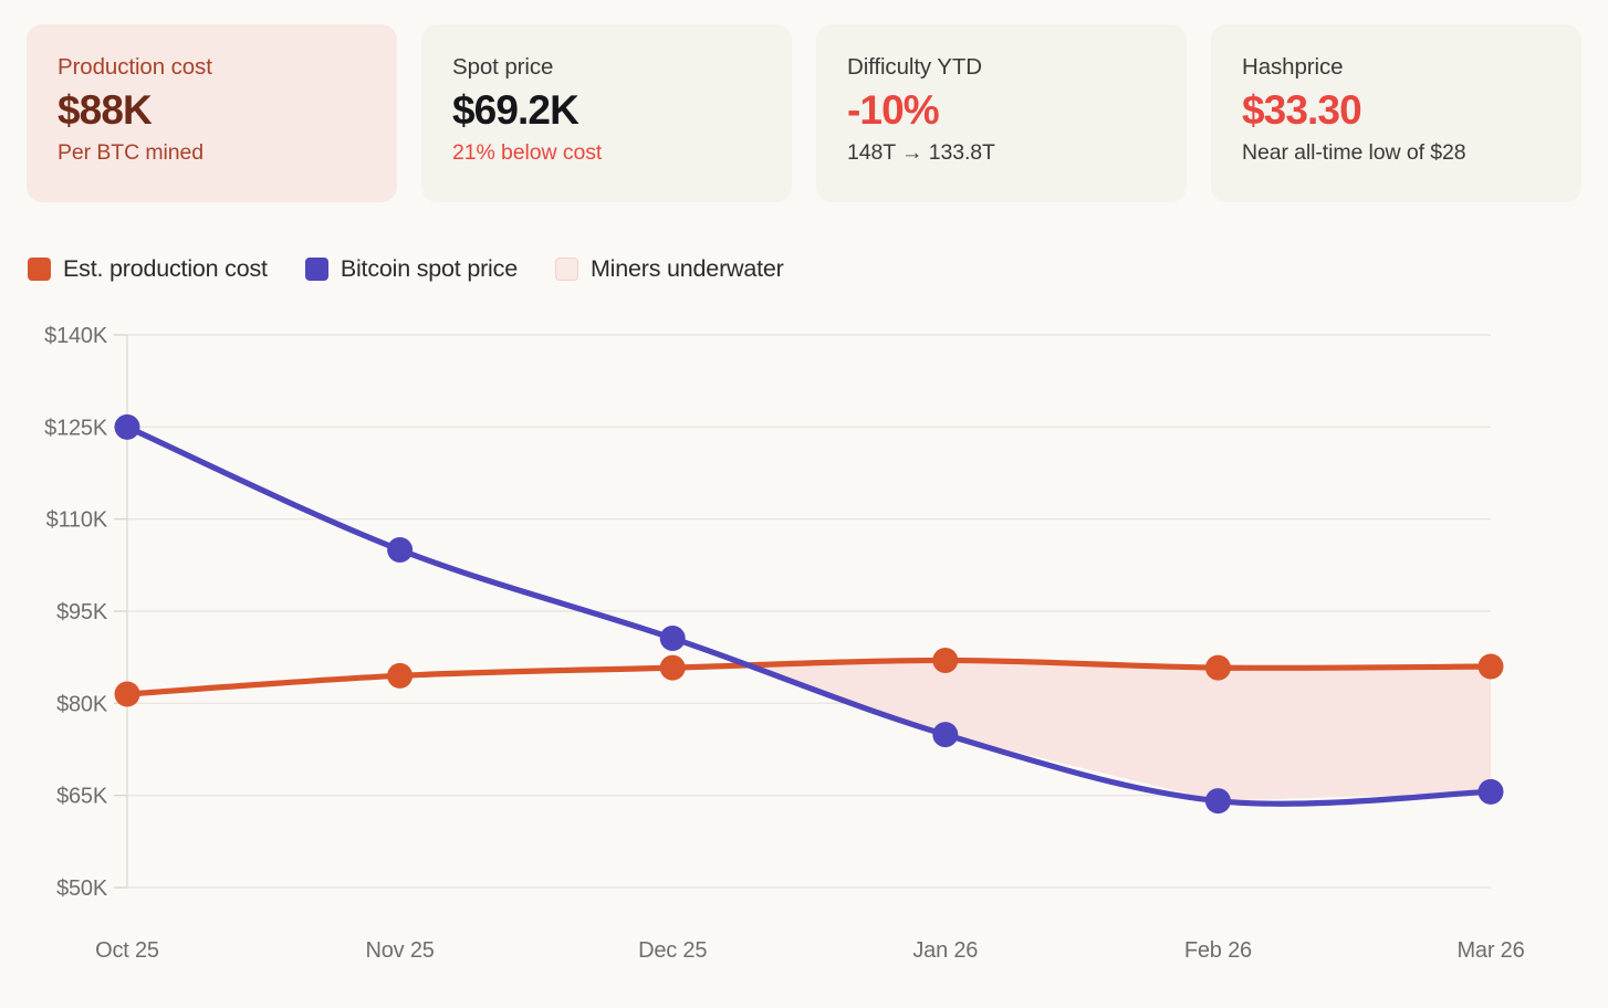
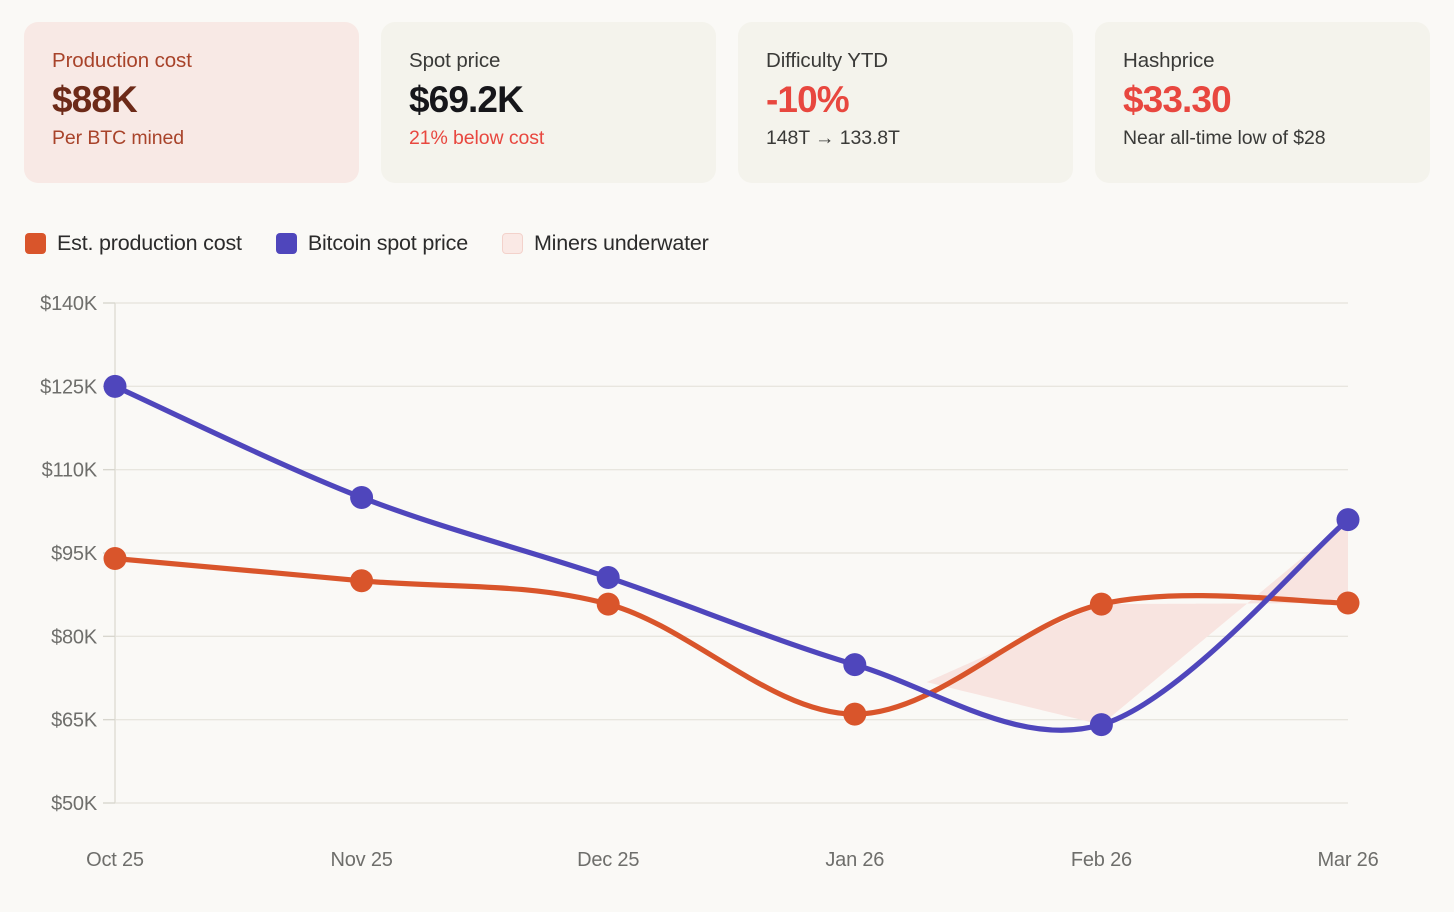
Est. production cost/Oct 25: $82K -> $94K
Est. production cost/Nov 25: $84K -> $90K
Est. production cost/Jan 26: $87K -> $66K
Bitcoin spot price/Mar 26: $66K -> $101K
